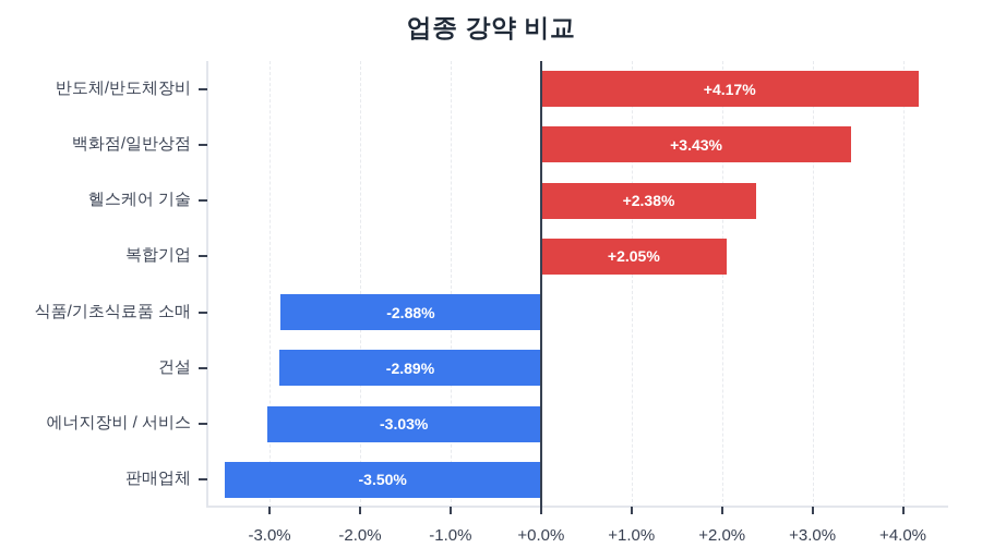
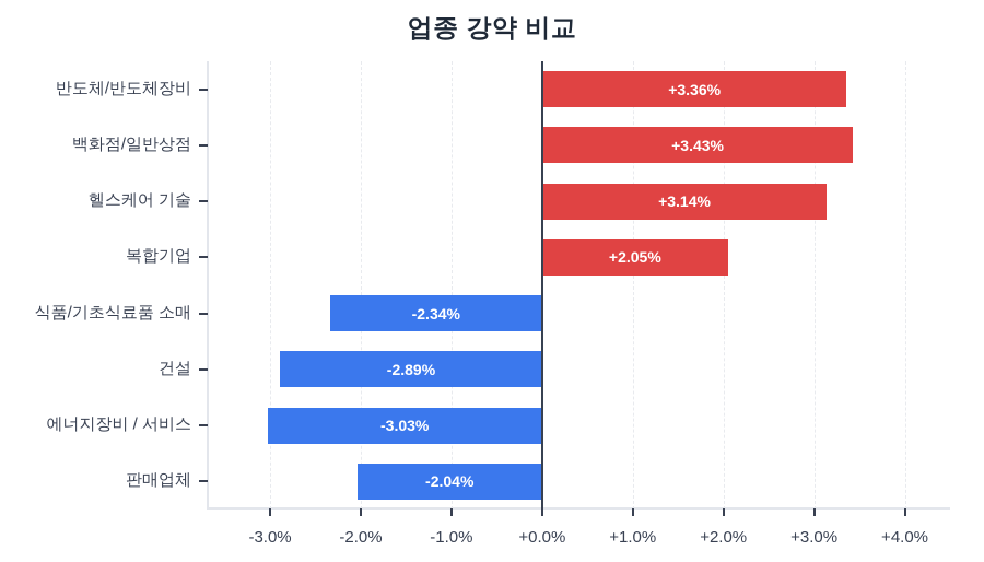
반도체/반도체장비: +4.17% -> +3.36%
헬스케어 기술: +2.38% -> +3.14%
식품/기초식료품 소매: -2.88% -> -2.34%
판매업체: -3.50% -> -2.04%
